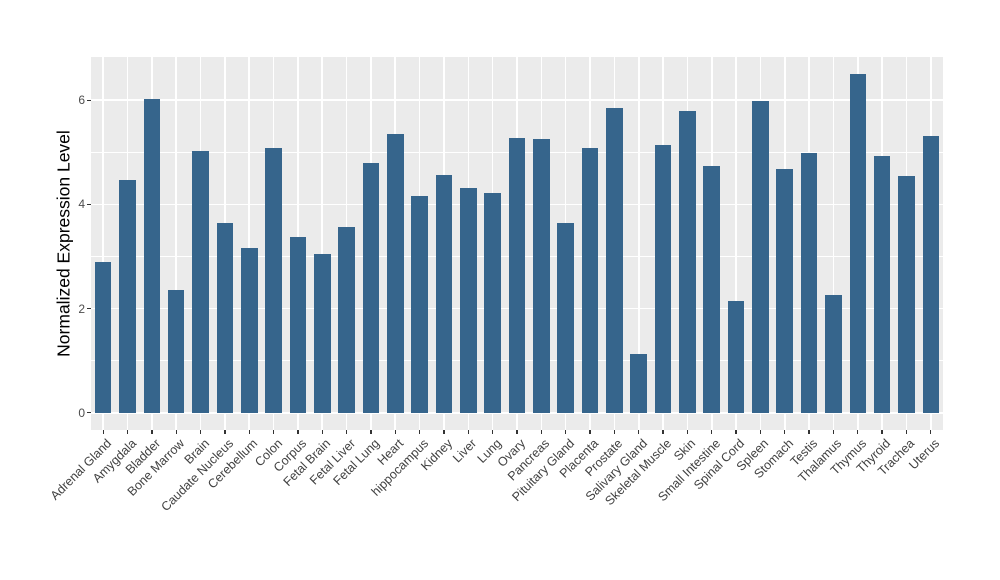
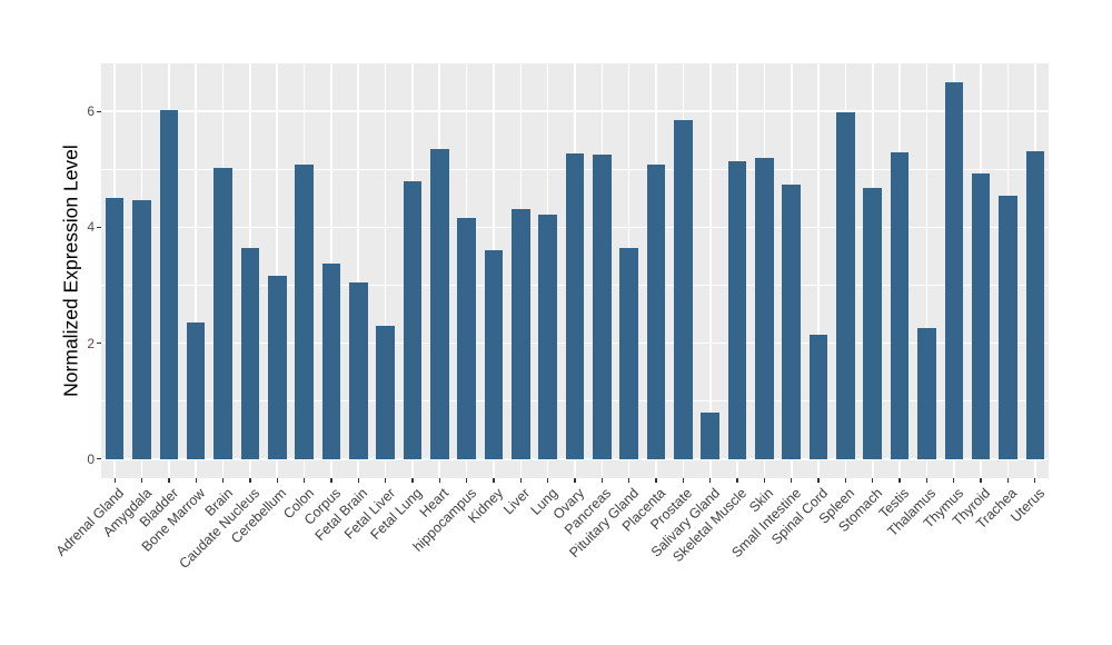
Adrenal Gland: 2.9 -> 4.5
Fetal Liver: 3.6 -> 2.3
Kidney: 4.6 -> 3.6
Salivary Gland: 1.1 -> 0.8
Skin: 5.8 -> 5.2
Testis: 5.0 -> 5.3
